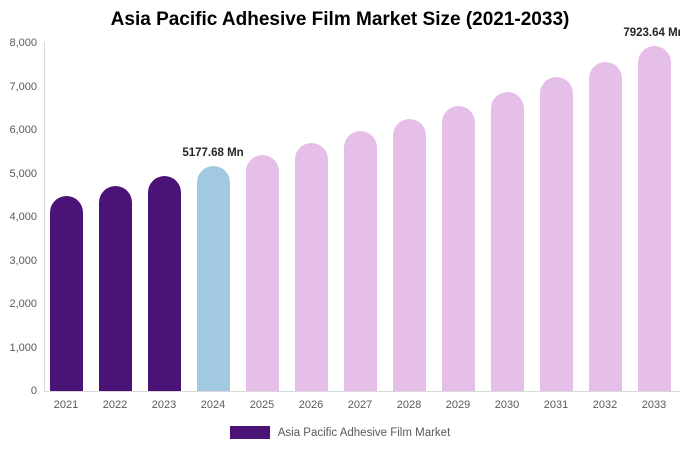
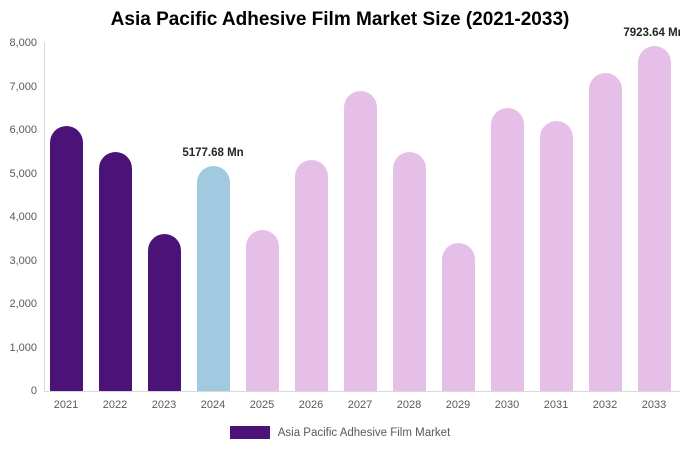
2021: 4500 -> 6100
2022: 4700 -> 5500
2023: 4900 -> 3600
2025: 5400 -> 3700
2026: 5700 -> 5300
2027: 6000 -> 6900
2028: 6300 -> 5500
2029: 6600 -> 3400
2030: 6900 -> 6500
2031: 7200 -> 6200
2032: 7600 -> 7300
